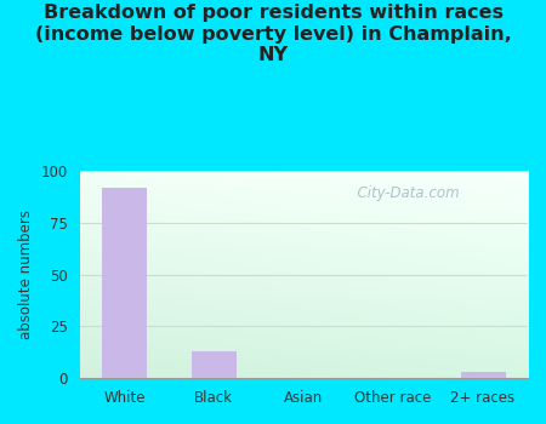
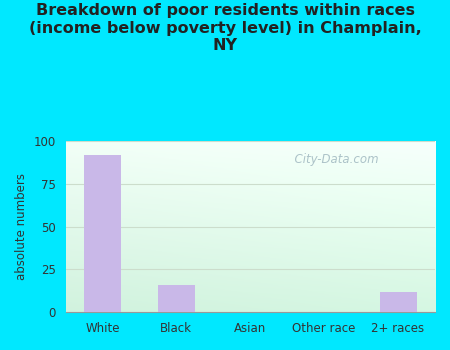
Black: 13 -> 16
2+ races: 3 -> 12
